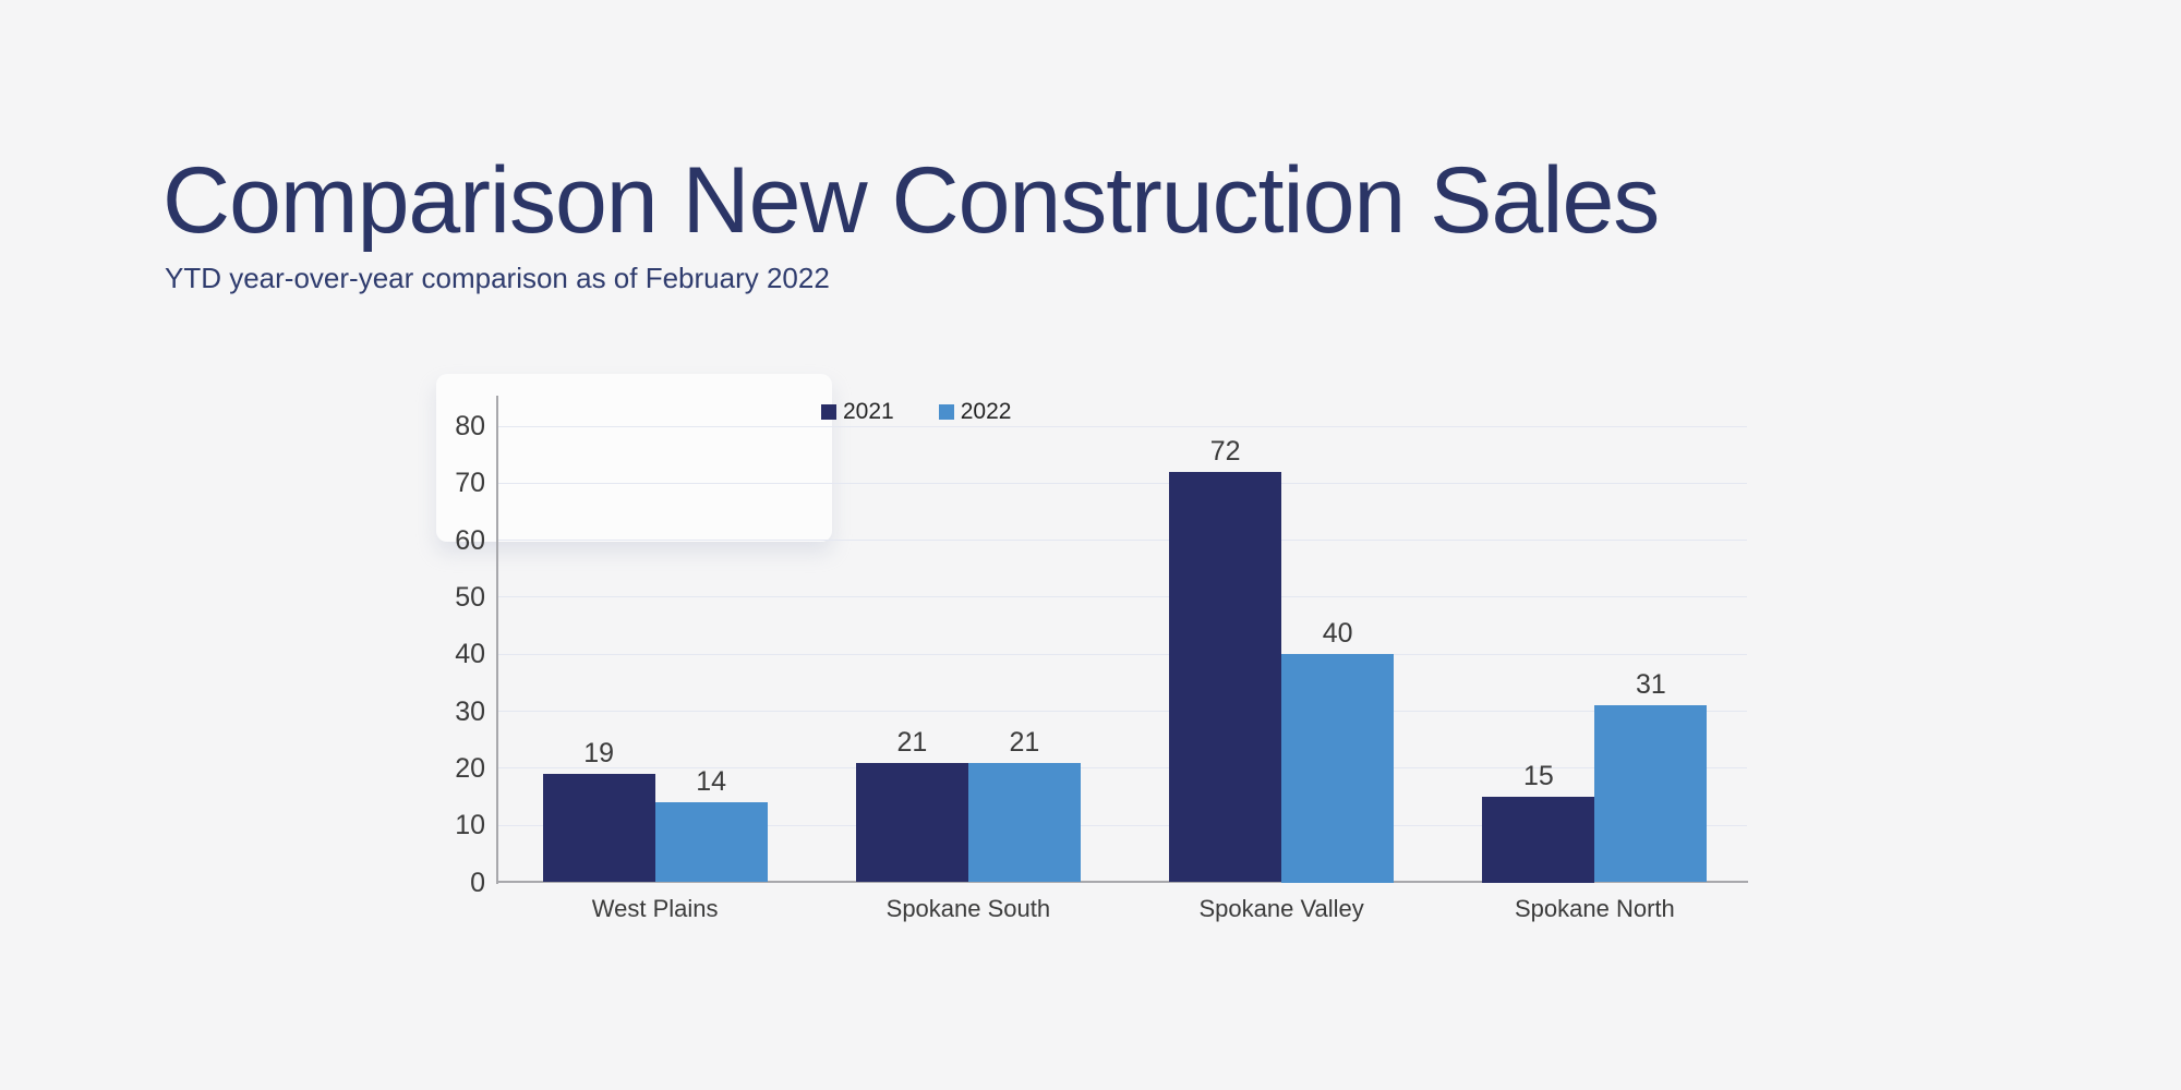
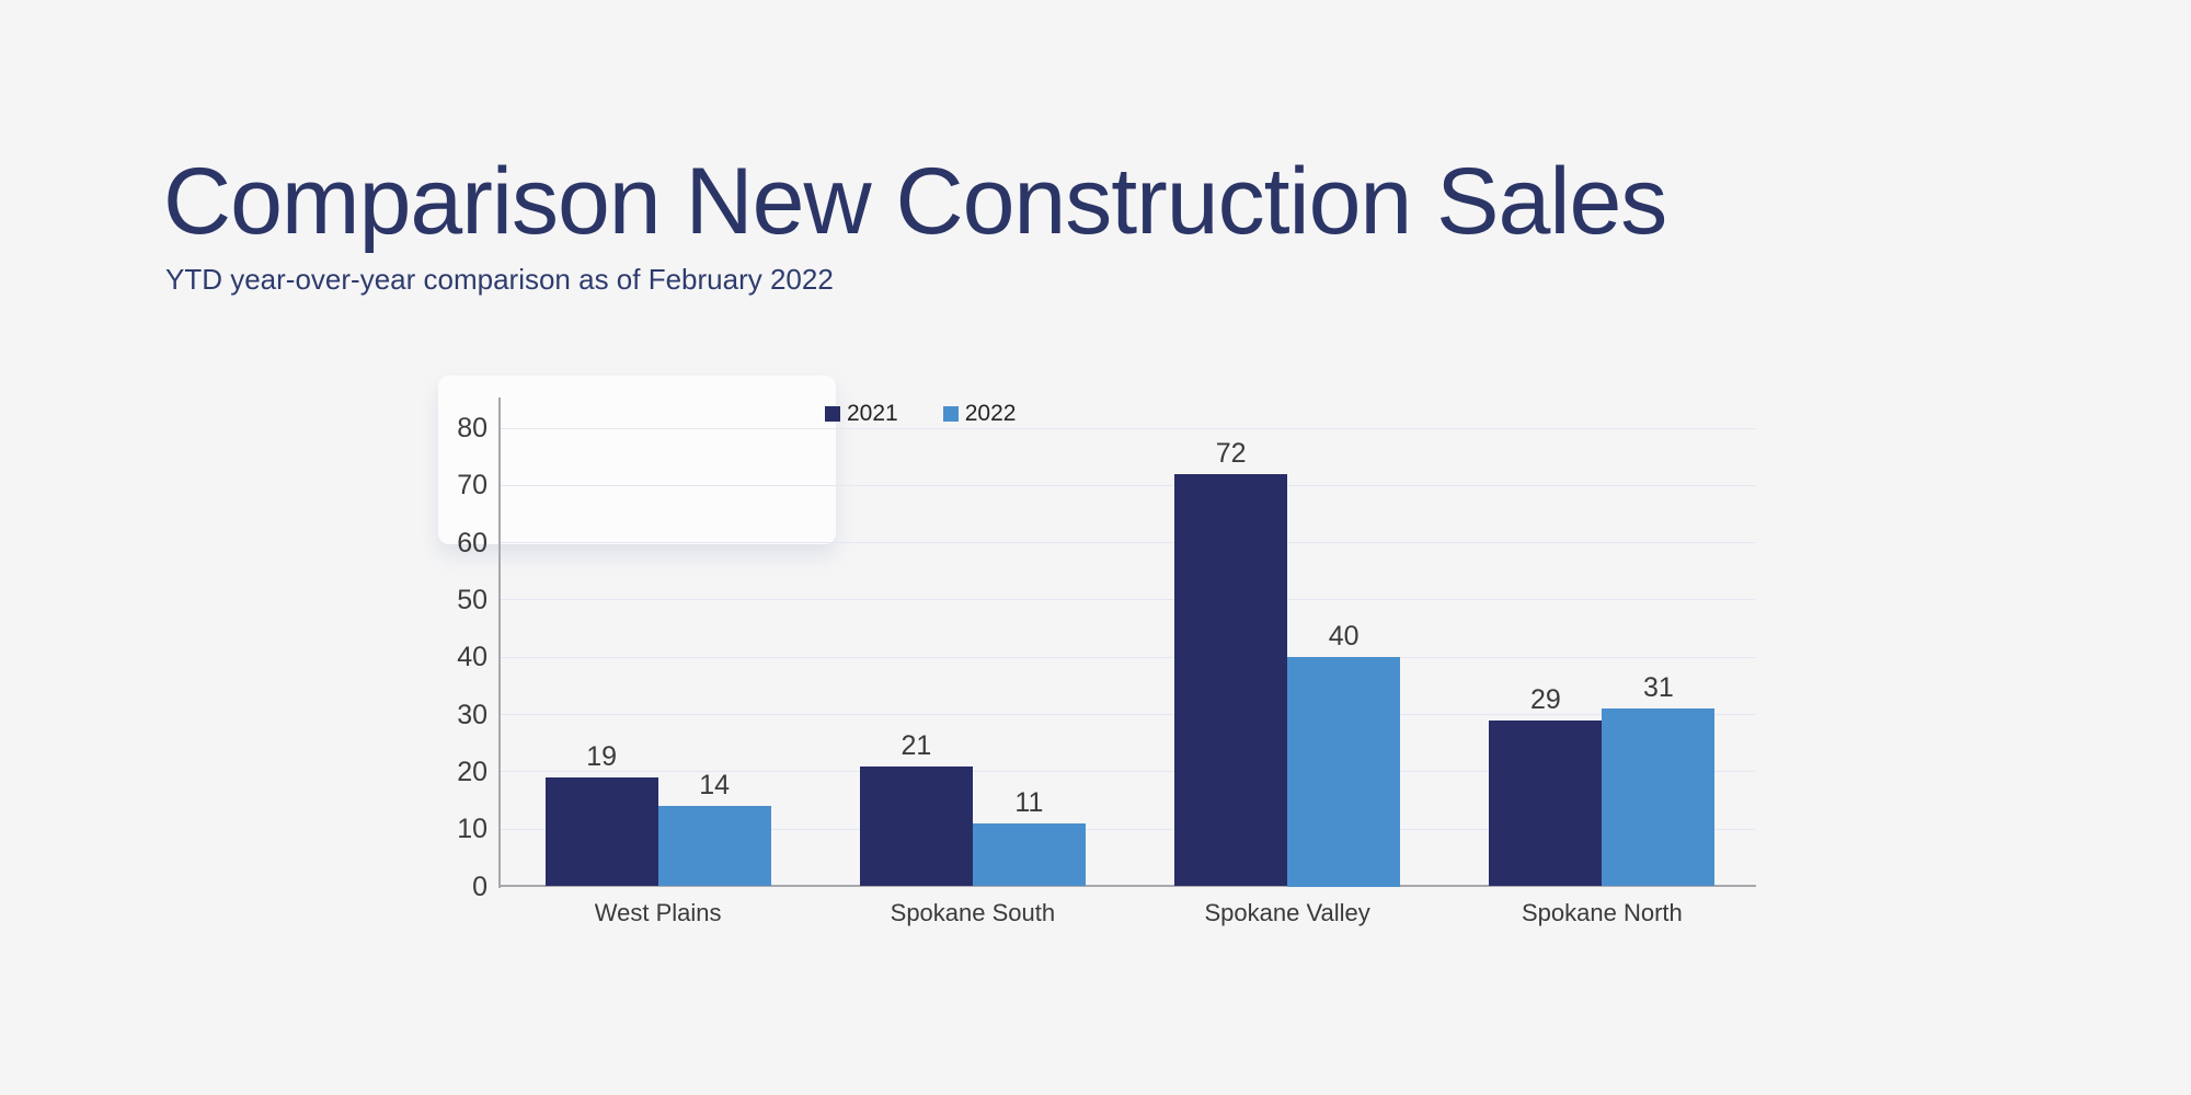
2022/Spokane South: 21 -> 11
2021/Spokane North: 15 -> 29
